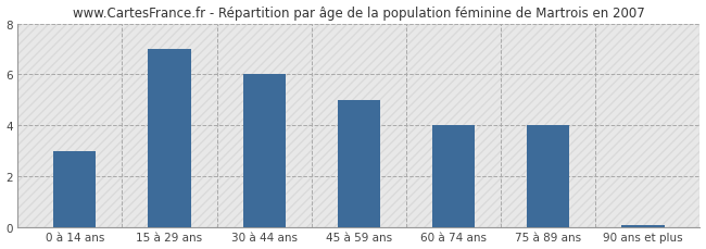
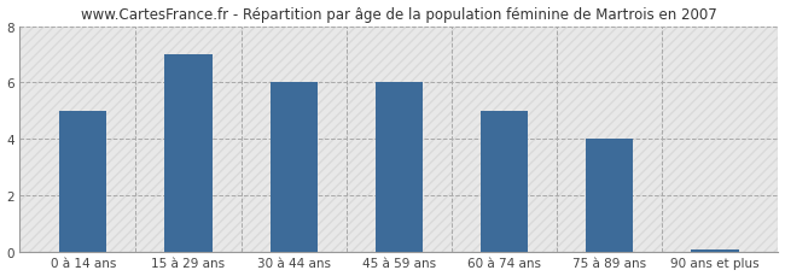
0 à 14 ans: 3.0 -> 5.0
45 à 59 ans: 5.0 -> 6.0
60 à 74 ans: 4.0 -> 5.0
